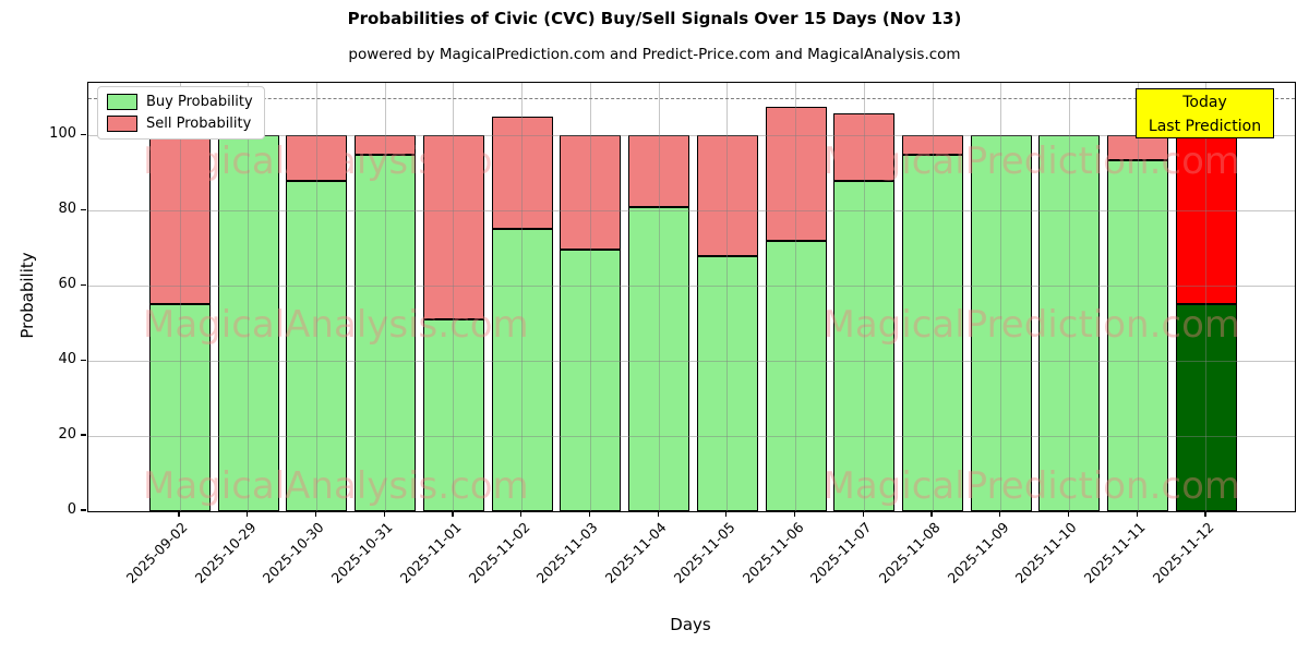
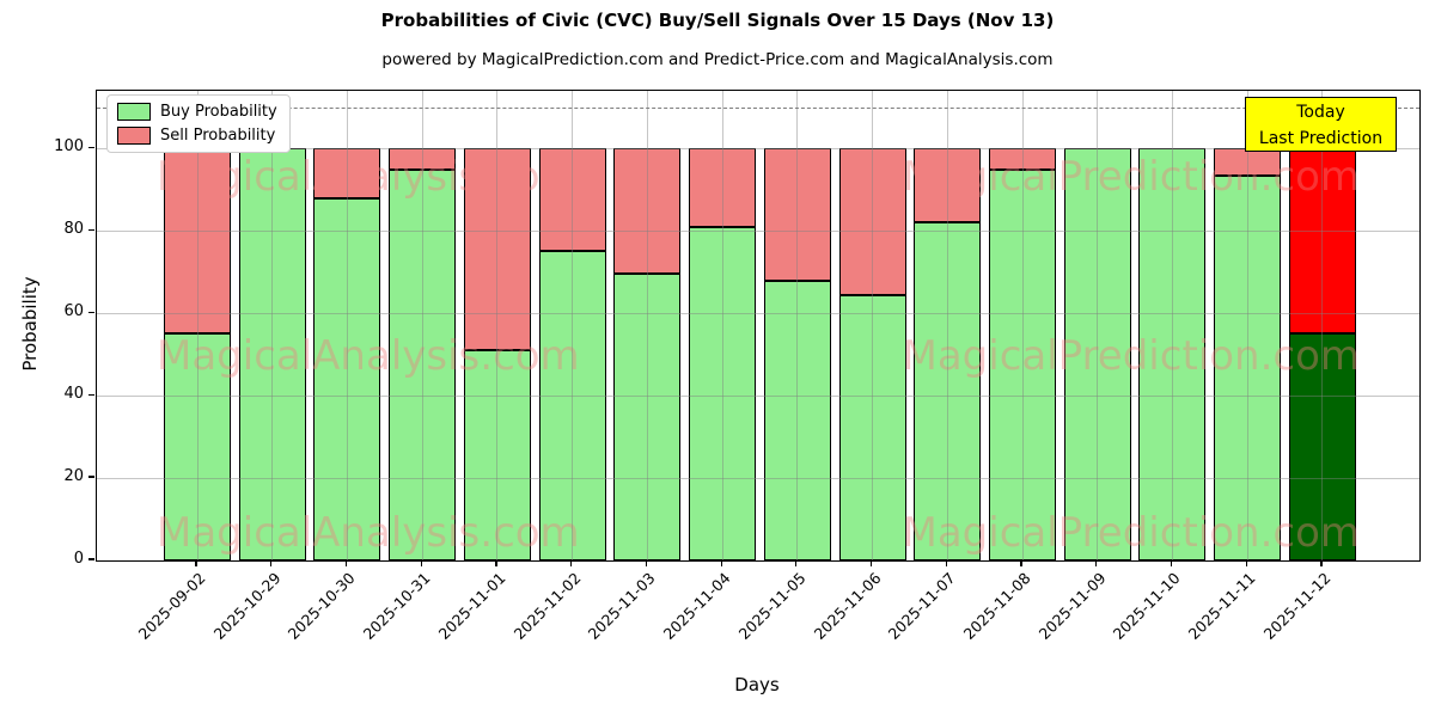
Sell Probability/2025-11-02: 30 -> 25
Buy Probability/2025-11-06: 72 -> 64
Buy Probability/2025-11-07: 88 -> 82
